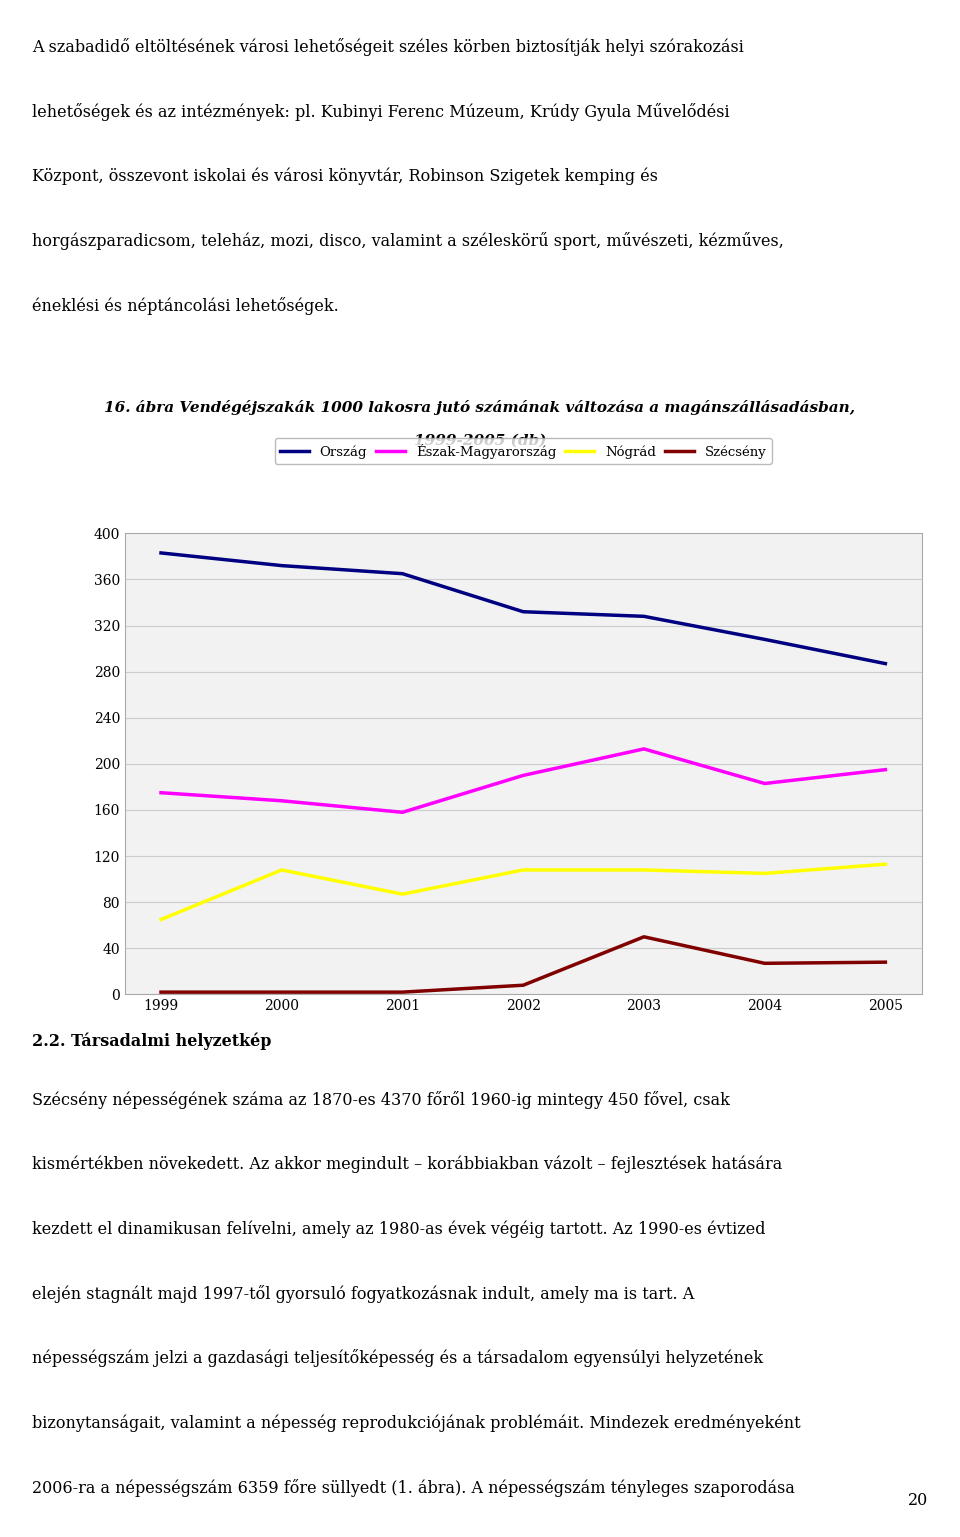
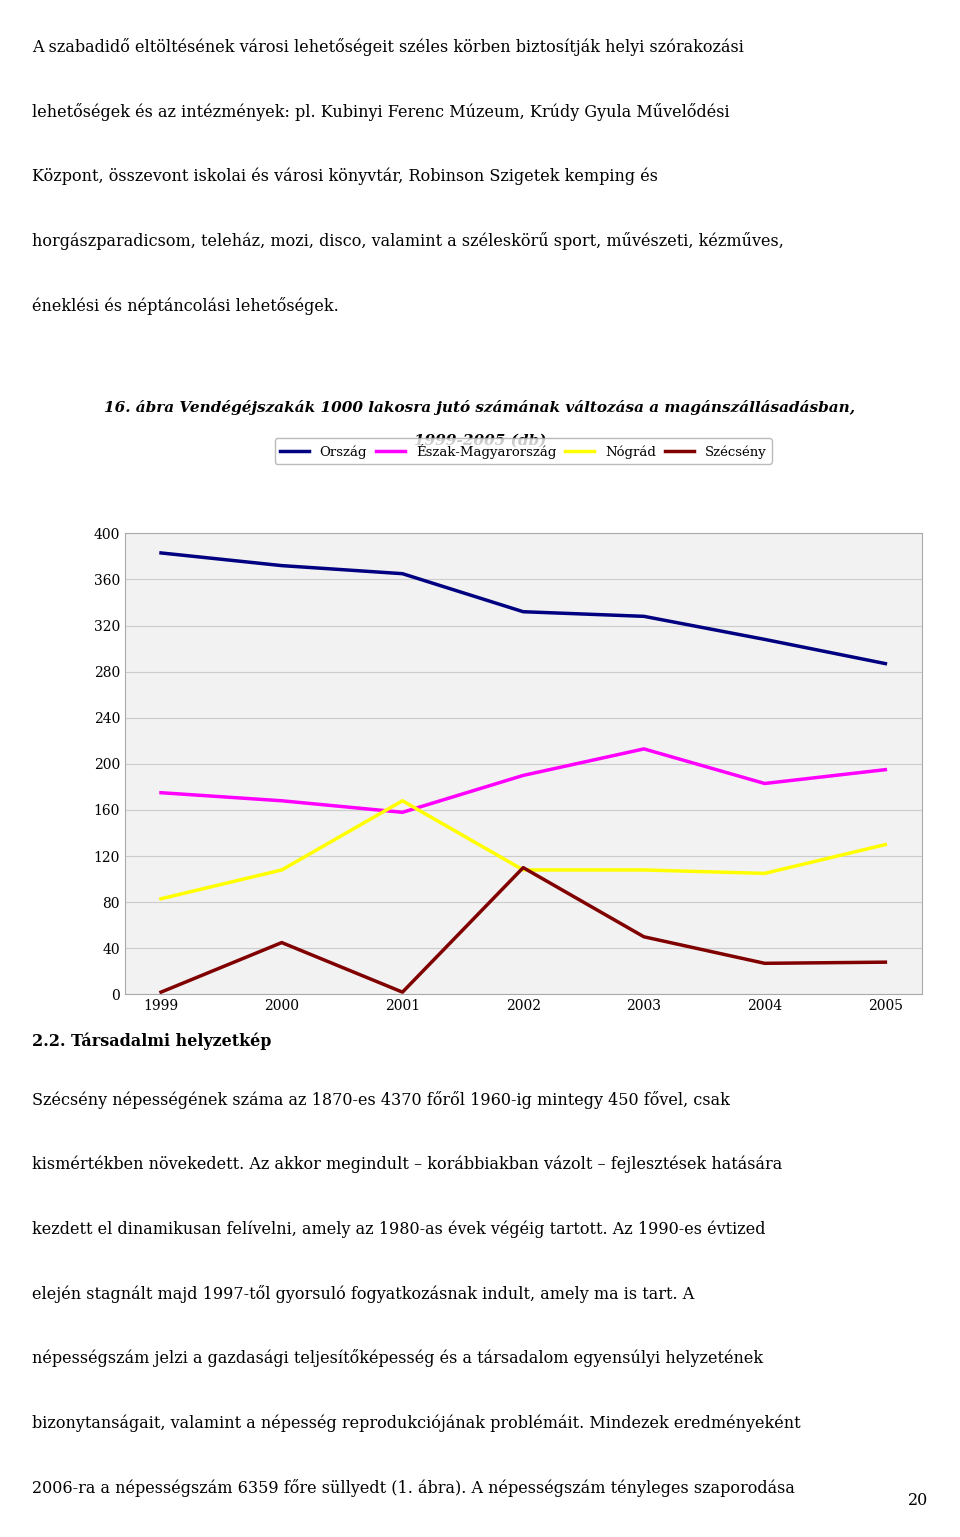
Nógrád/1999: 65 -> 83
Szécsény/2000: 2 -> 45
Nógrád/2001: 87 -> 168
Szécsény/2002: 8 -> 110
Nógrád/2005: 113 -> 130
